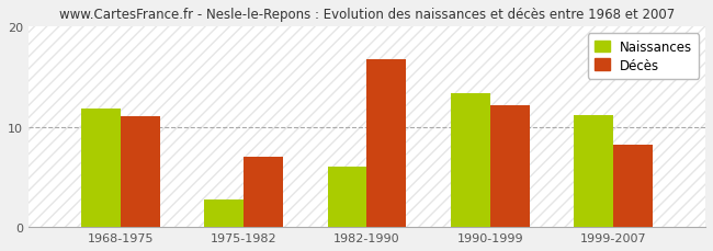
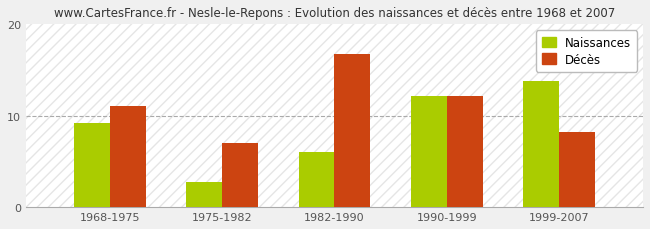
Naissances/1968-1975: 11.8 -> 9.2
Naissances/1990-1999: 13.4 -> 12.2
Naissances/1999-2007: 11.2 -> 13.8
